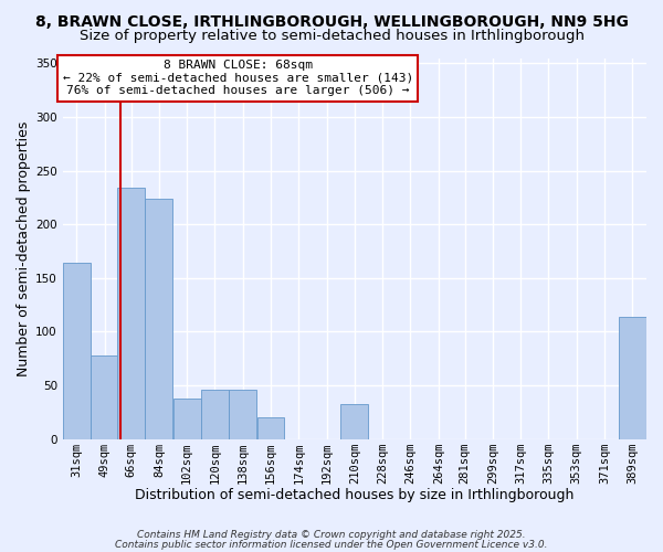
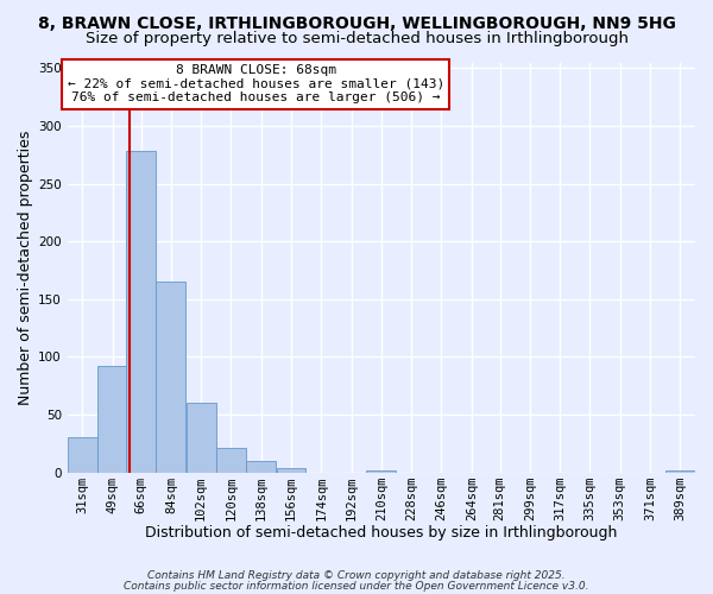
31sqm: 164 -> 30
49sqm: 78 -> 92
66sqm: 234 -> 278
84sqm: 224 -> 165
102sqm: 38 -> 60
120sqm: 46 -> 21
138sqm: 46 -> 10
156sqm: 20 -> 4
210sqm: 32 -> 2
389sqm: 114 -> 2
